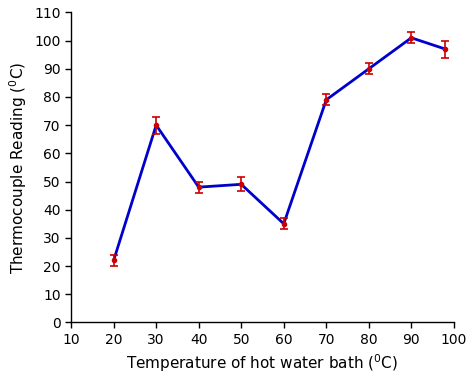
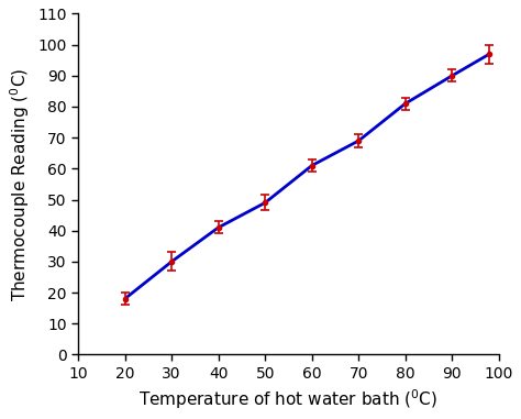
20: 22 -> 18
30: 70 -> 30
40: 48 -> 41
60: 35 -> 61
70: 79 -> 69
80: 90 -> 81
90: 101 -> 90
